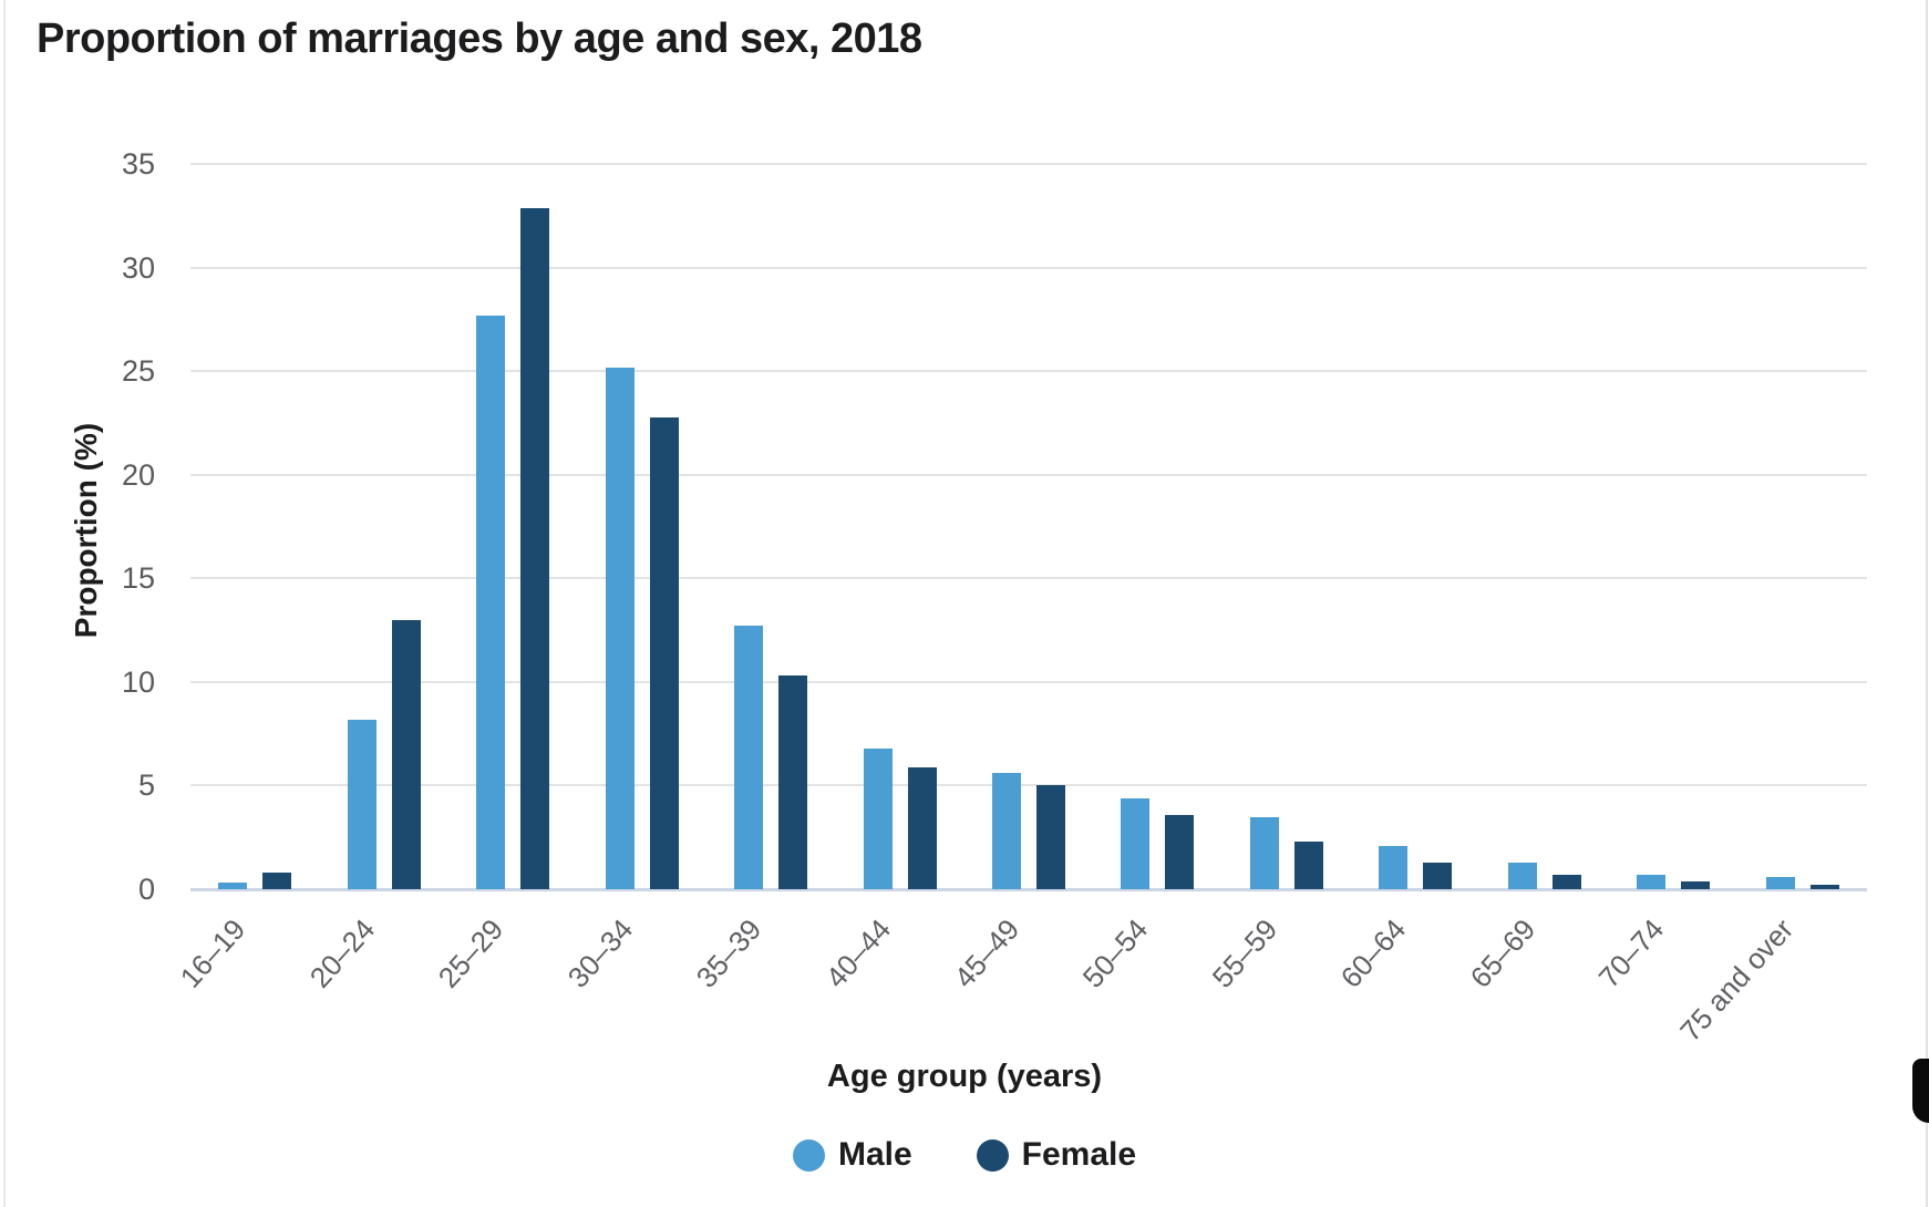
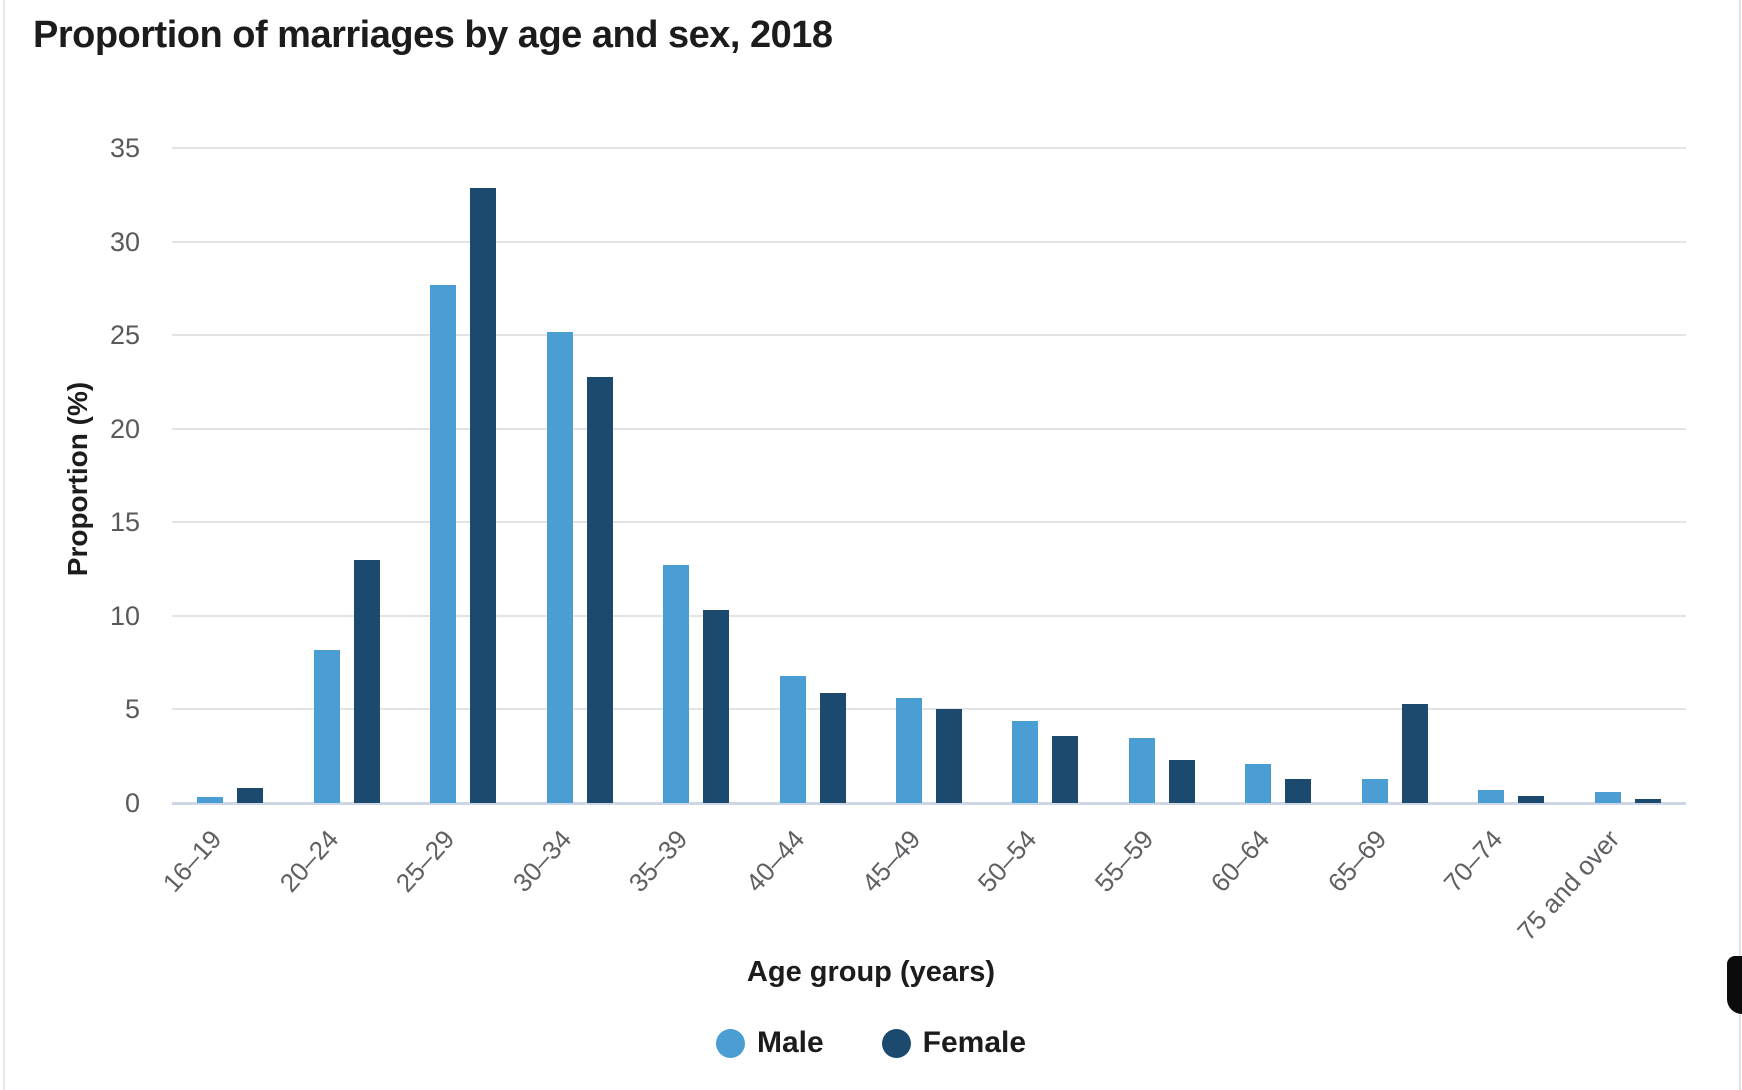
Female/65–69: 0.7 -> 5.3
